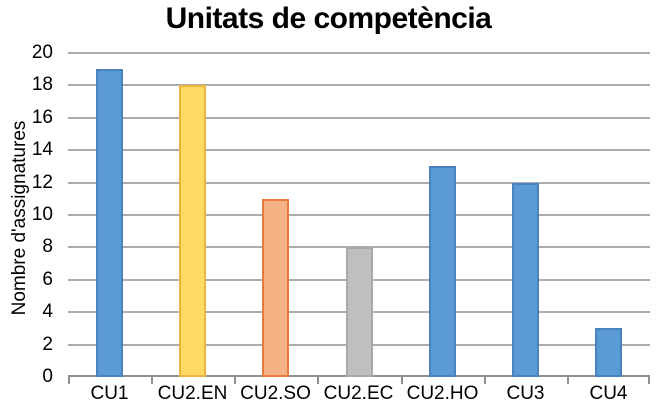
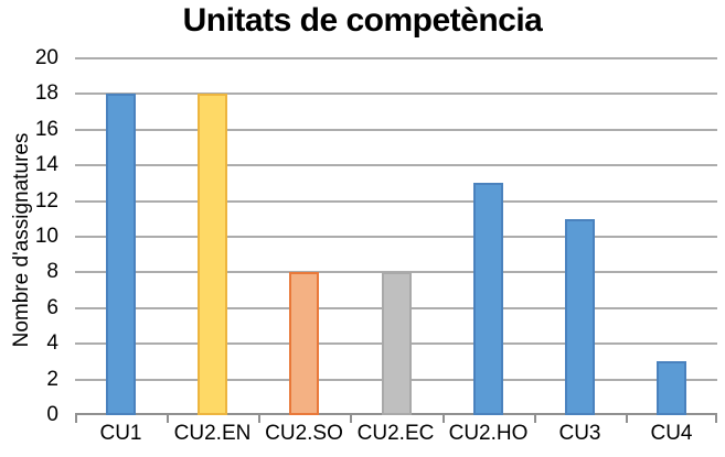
CU1: 19 -> 18
CU2.SO: 11 -> 8
CU3: 12 -> 11
